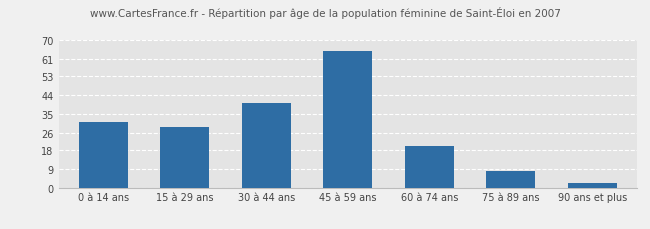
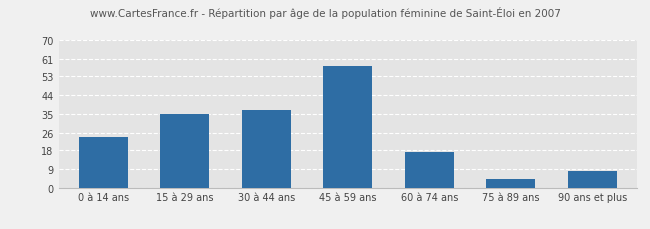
0 à 14 ans: 31 -> 24
15 à 29 ans: 29 -> 35
30 à 44 ans: 40 -> 37
45 à 59 ans: 65 -> 58
60 à 74 ans: 20 -> 17
75 à 89 ans: 8 -> 4
90 ans et plus: 2 -> 8
